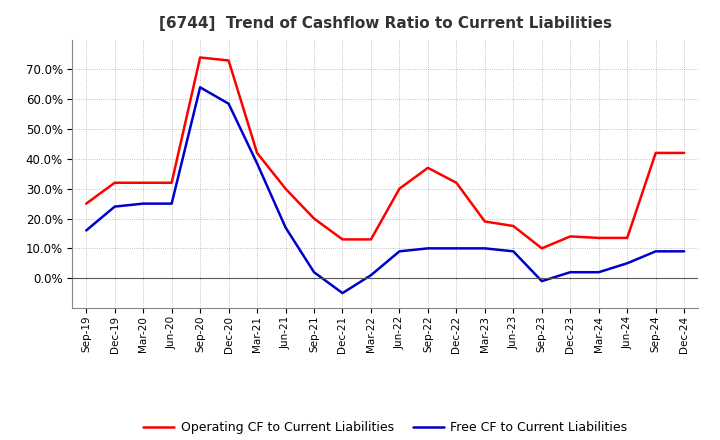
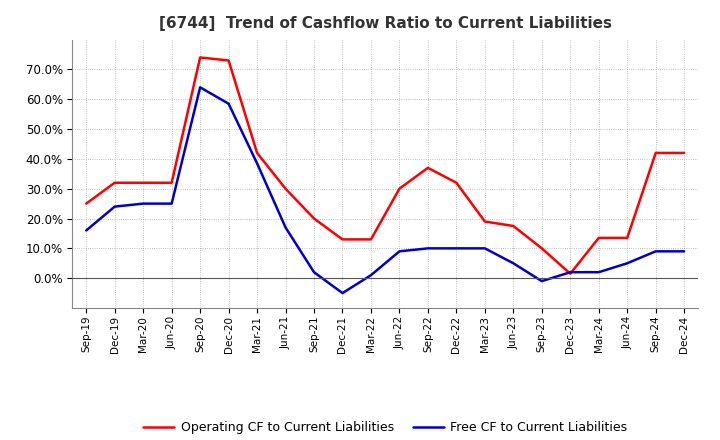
Free CF to Current Liabilities/Jun-23: 9.0% -> 5.0%
Operating CF to Current Liabilities/Dec-23: 14.0% -> 1.5%
